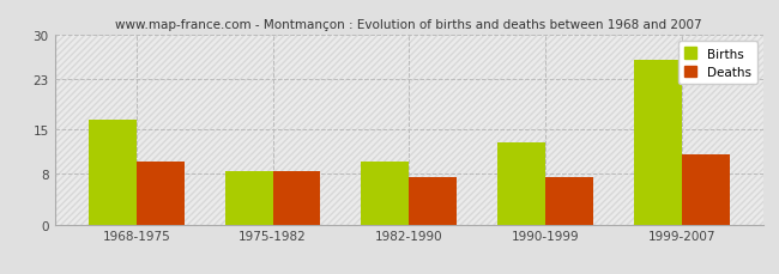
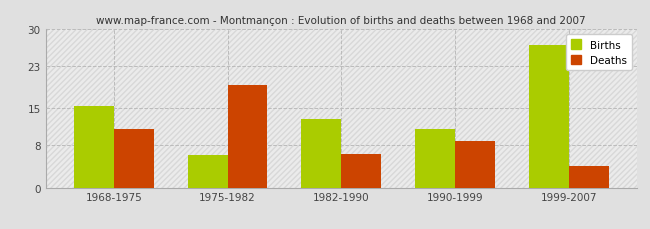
Births/1968-1975: 16.5 -> 15.4
Deaths/1968-1975: 10.0 -> 11.0
Births/1975-1982: 8.5 -> 6.2
Deaths/1975-1982: 8.5 -> 19.4
Births/1982-1990: 10.0 -> 13.0
Deaths/1982-1990: 7.5 -> 6.4
Births/1990-1999: 13.0 -> 11.0
Deaths/1990-1999: 7.5 -> 8.8
Births/1999-2007: 26.0 -> 27.0
Deaths/1999-2007: 11.0 -> 4.0
